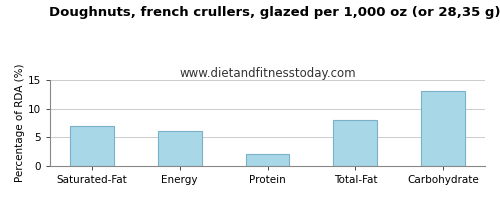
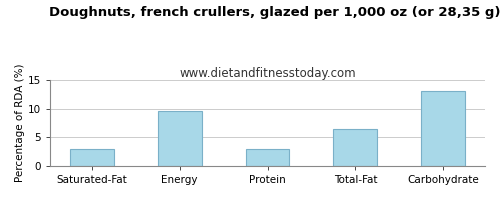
Saturated-Fat: 7.0 -> 3.0
Energy: 6.1 -> 9.6
Protein: 2.1 -> 3.0
Total-Fat: 8.0 -> 6.4
